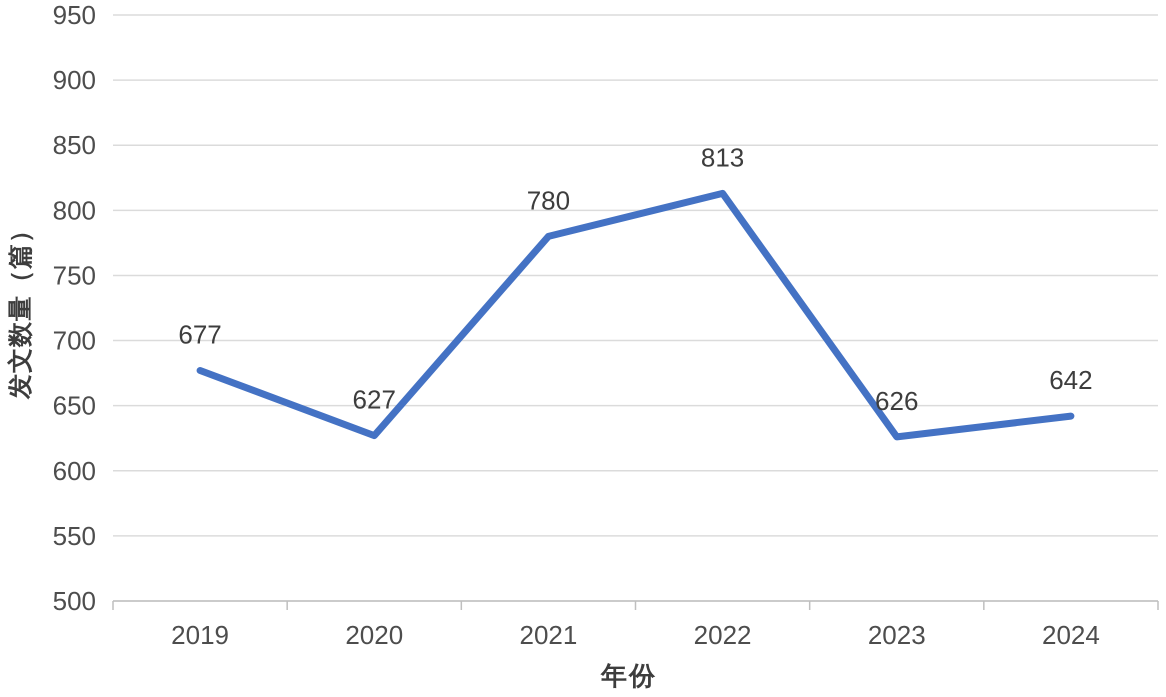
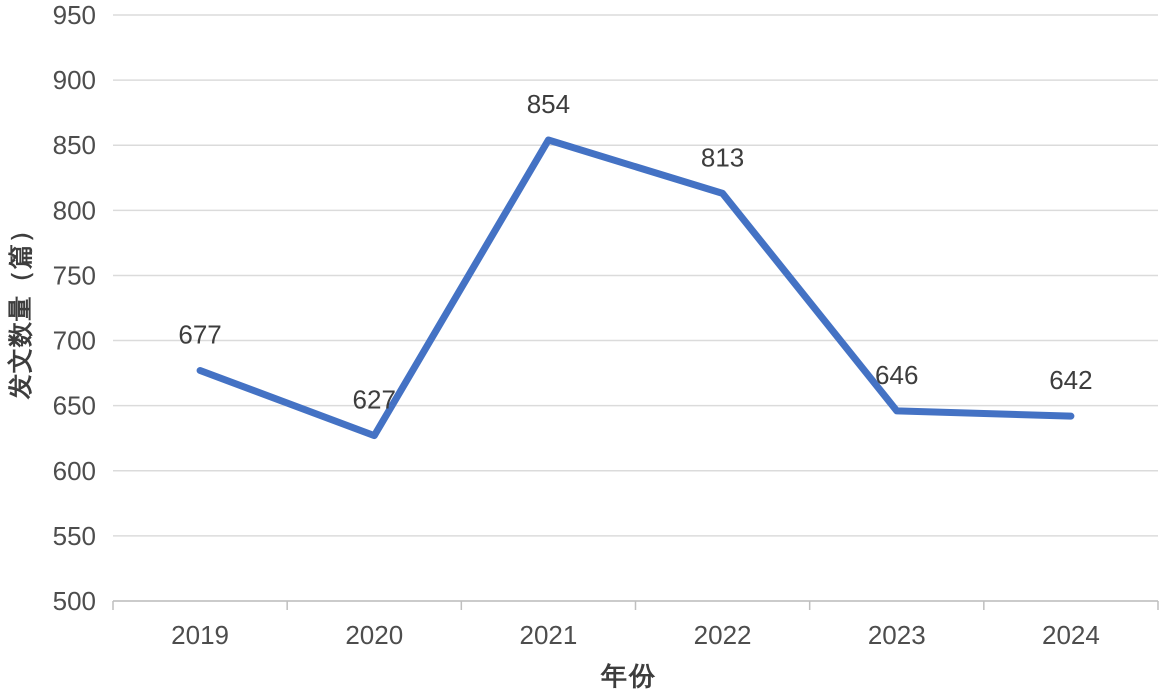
2021: 780 -> 854
2023: 626 -> 646
